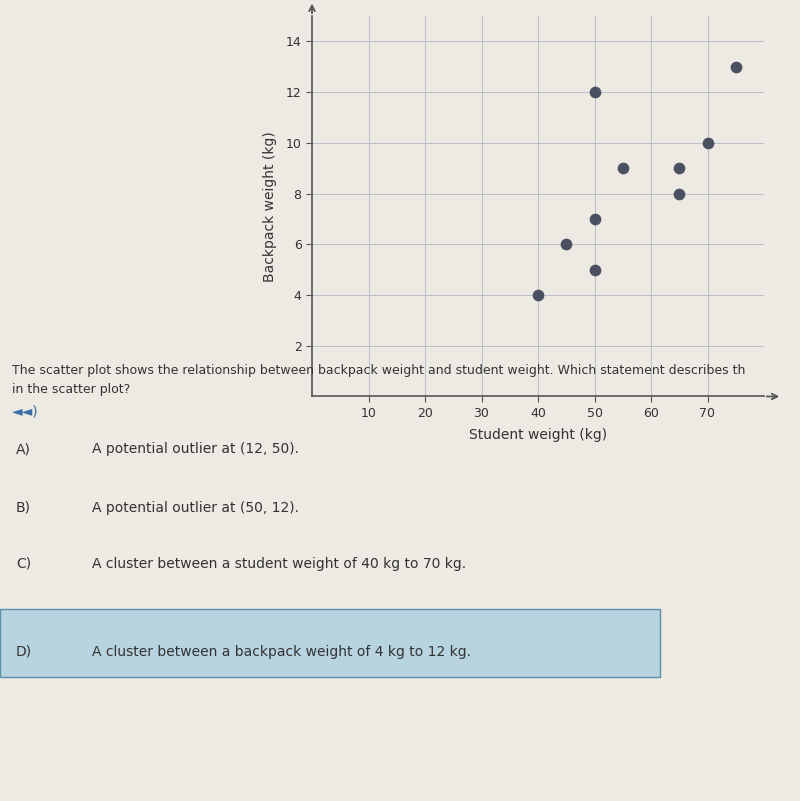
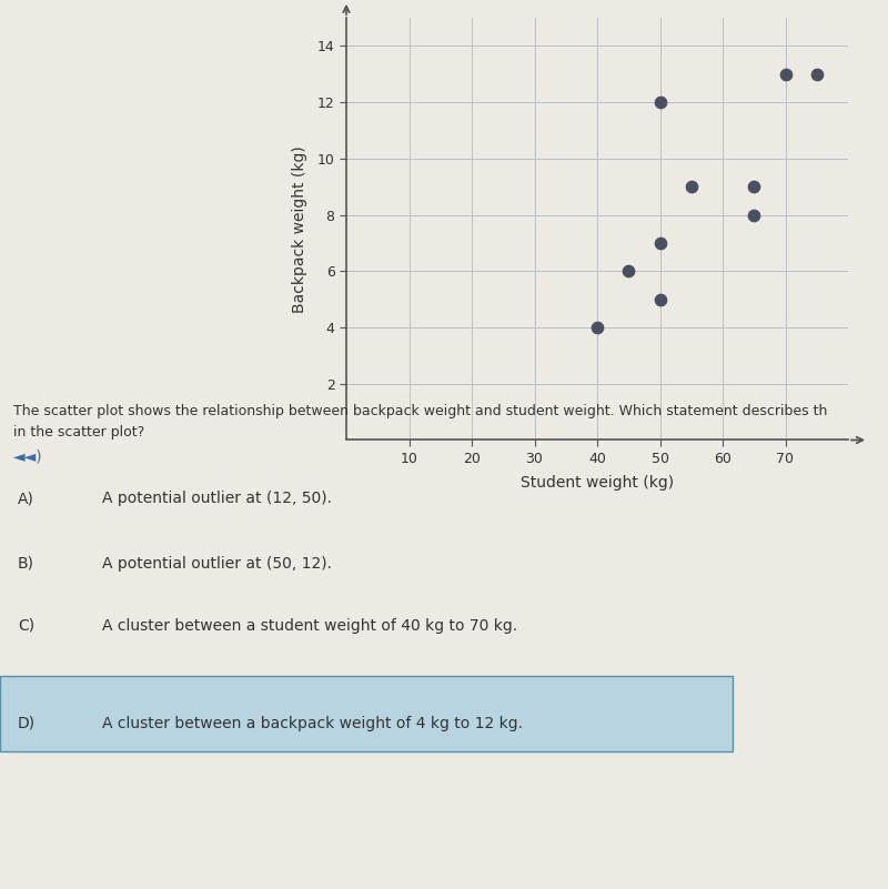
70: 10 -> 13
